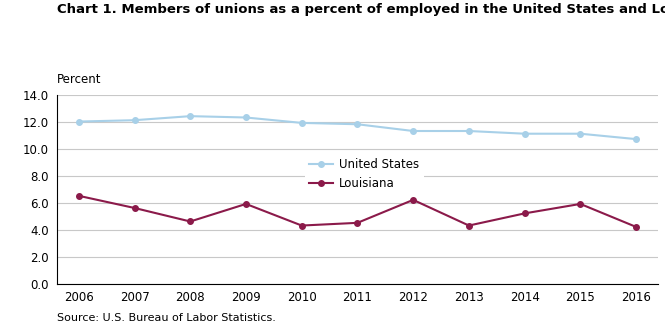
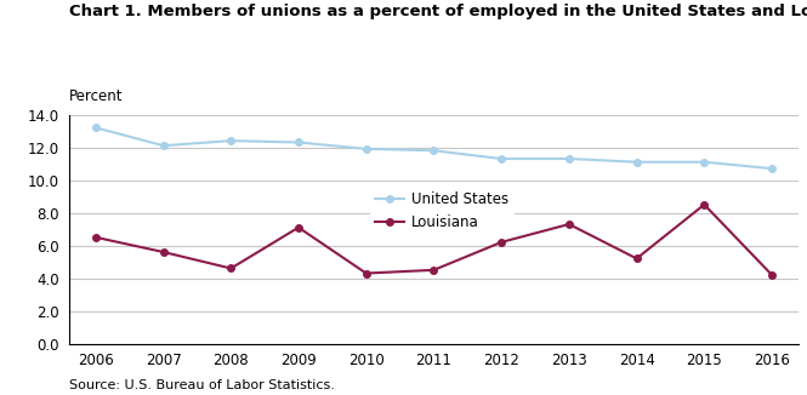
United States/2006: 12.0 -> 13.2
Louisiana/2009: 5.9 -> 7.1
Louisiana/2013: 4.3 -> 7.3
Louisiana/2015: 5.9 -> 8.5
